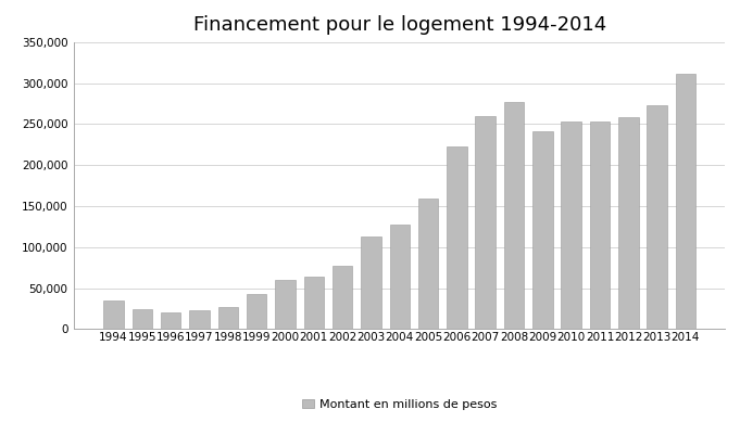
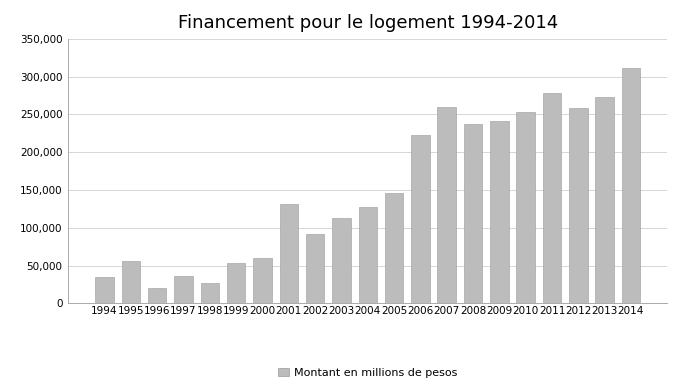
1995: 24,000 -> 56,000
1997: 23,000 -> 36,000
1999: 43,000 -> 54,000
2001: 64,000 -> 132,000
2002: 77,000 -> 92,000
2005: 159,000 -> 146,000
2008: 277,000 -> 238,000
2011: 253,000 -> 278,000
